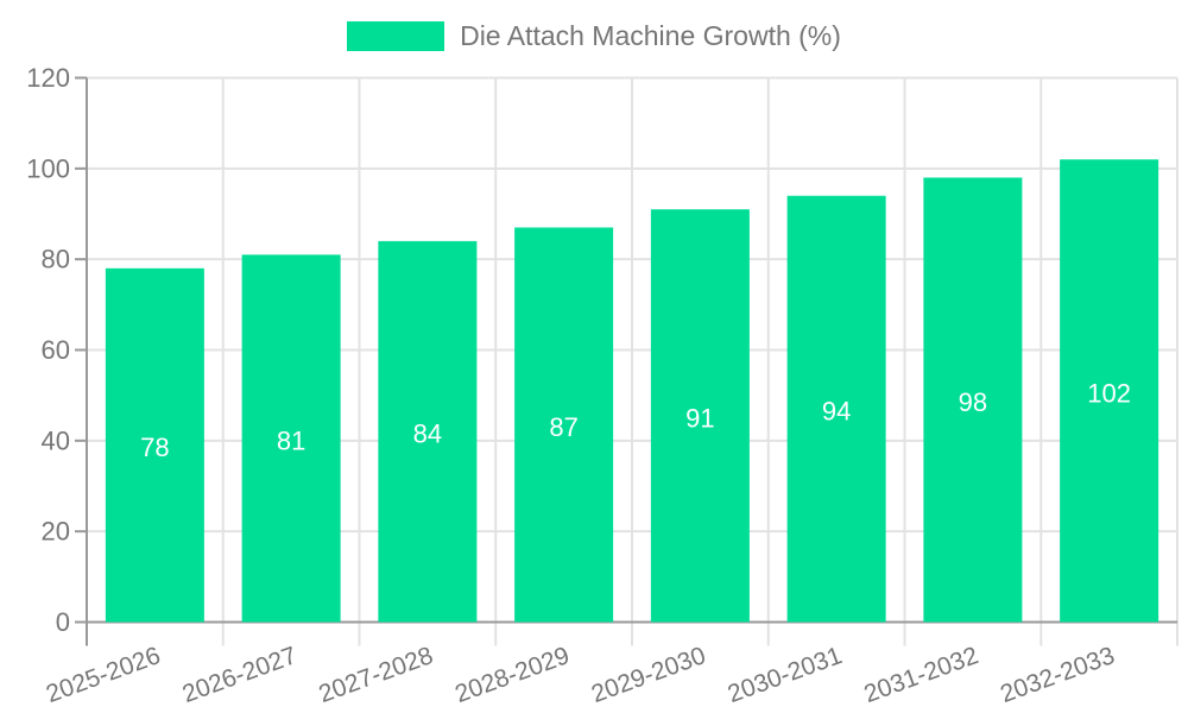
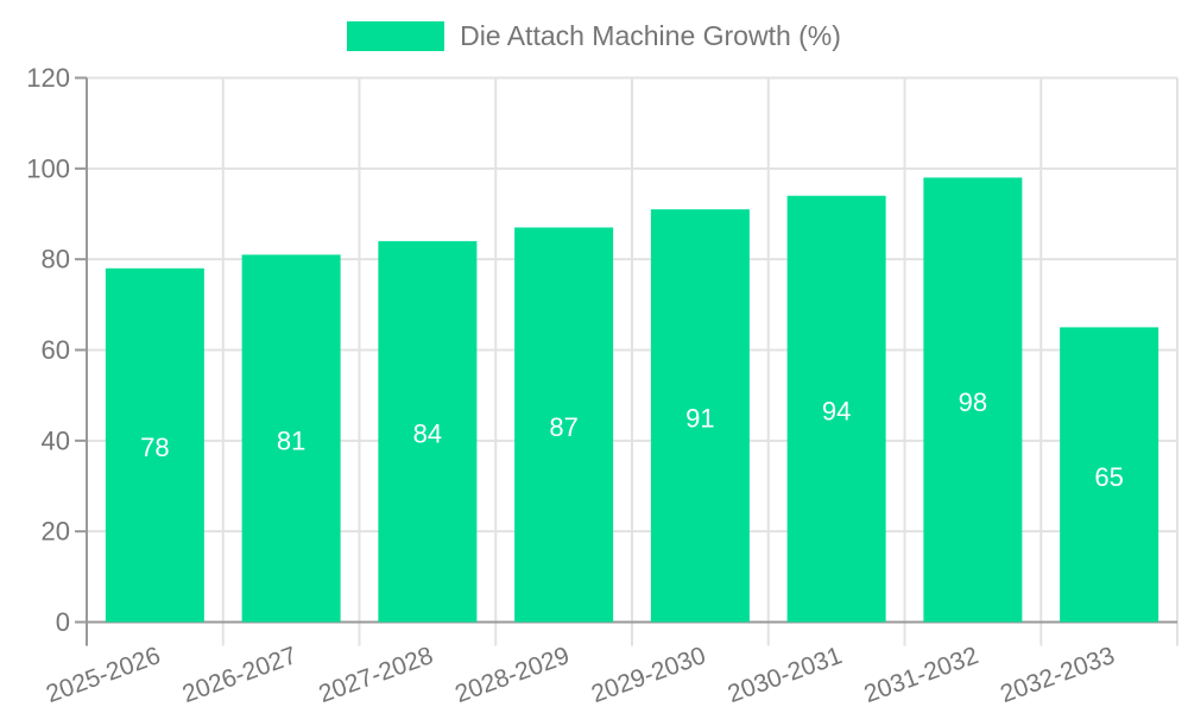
2032-2033: 102 -> 65
